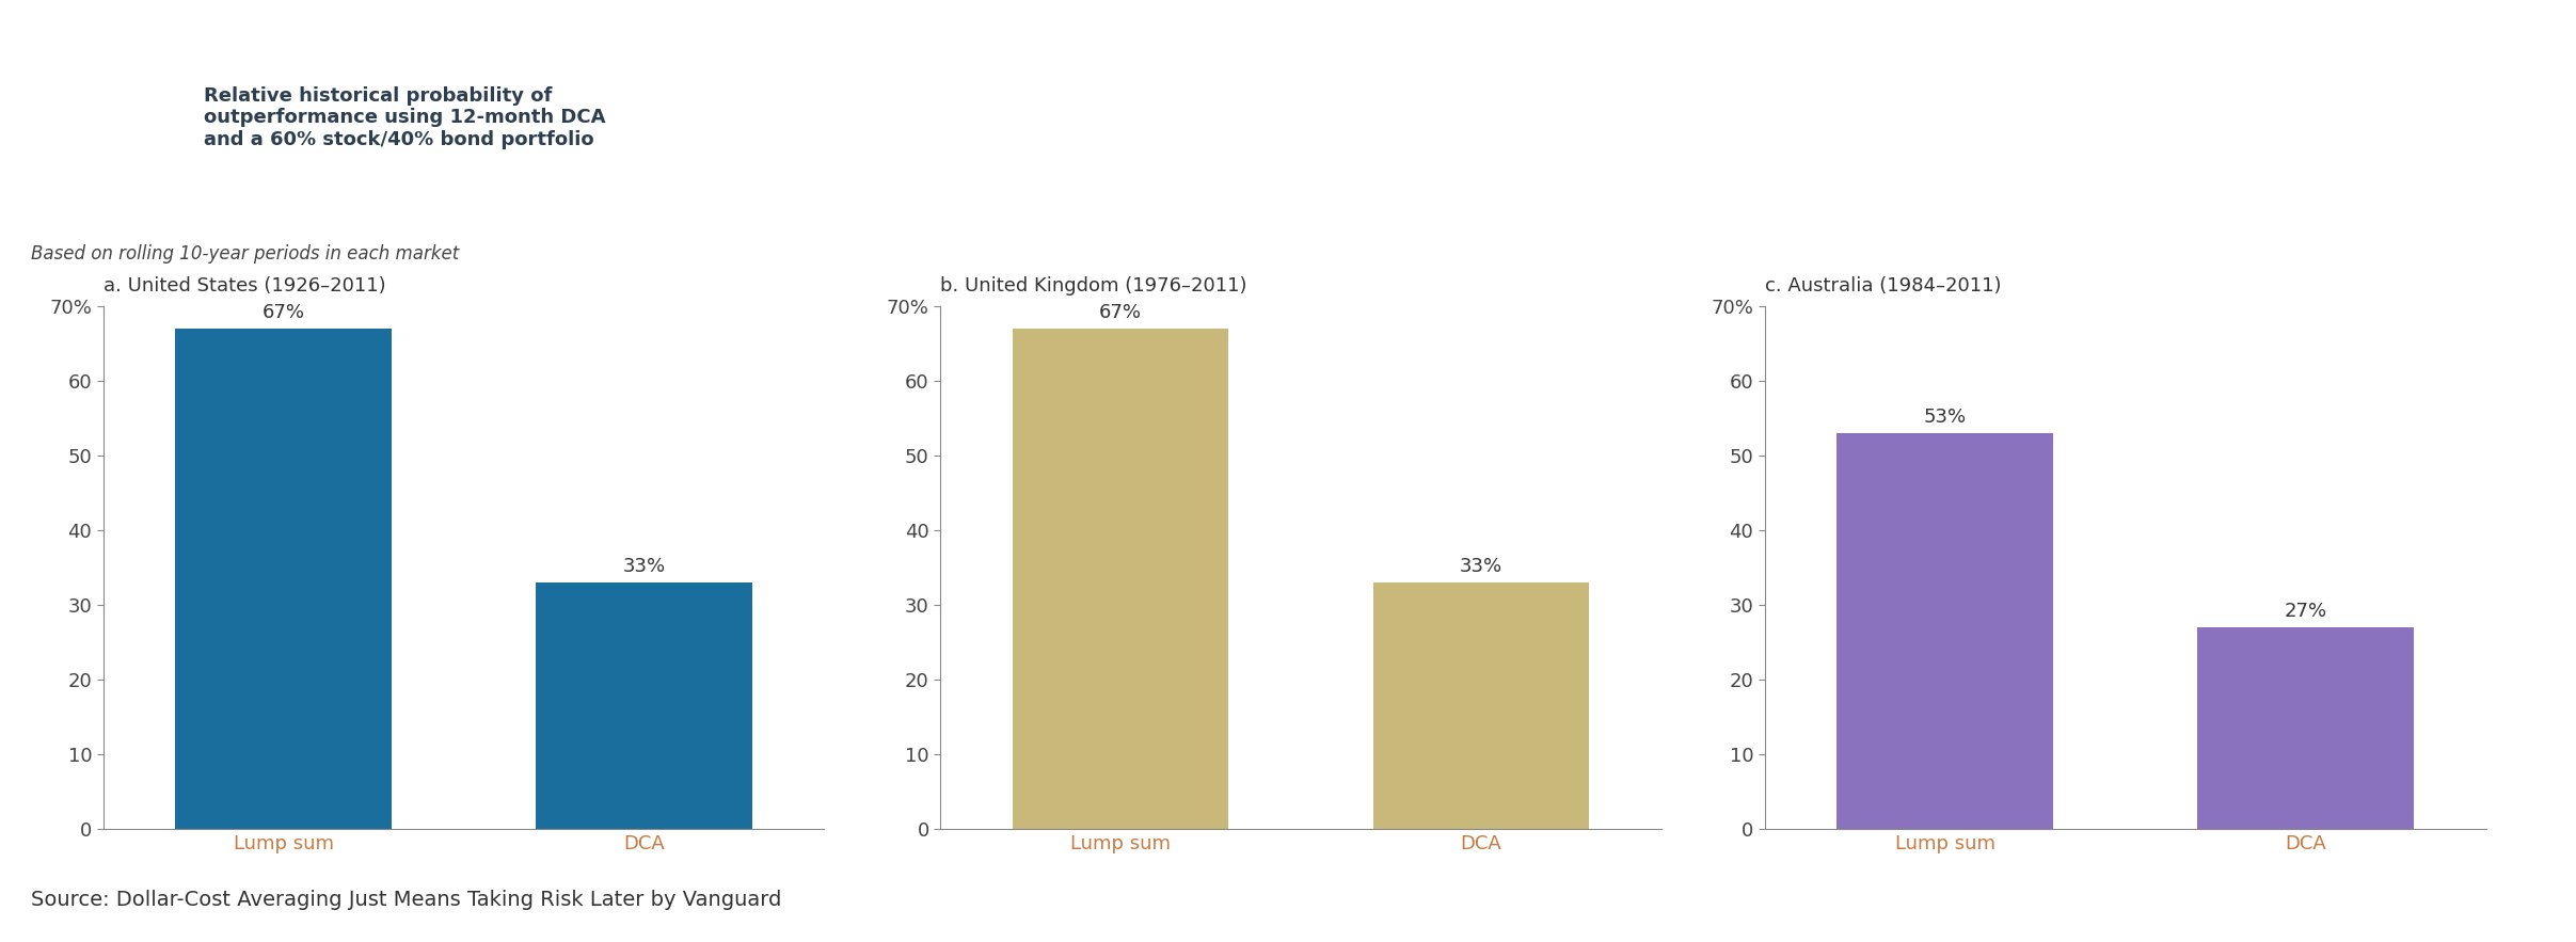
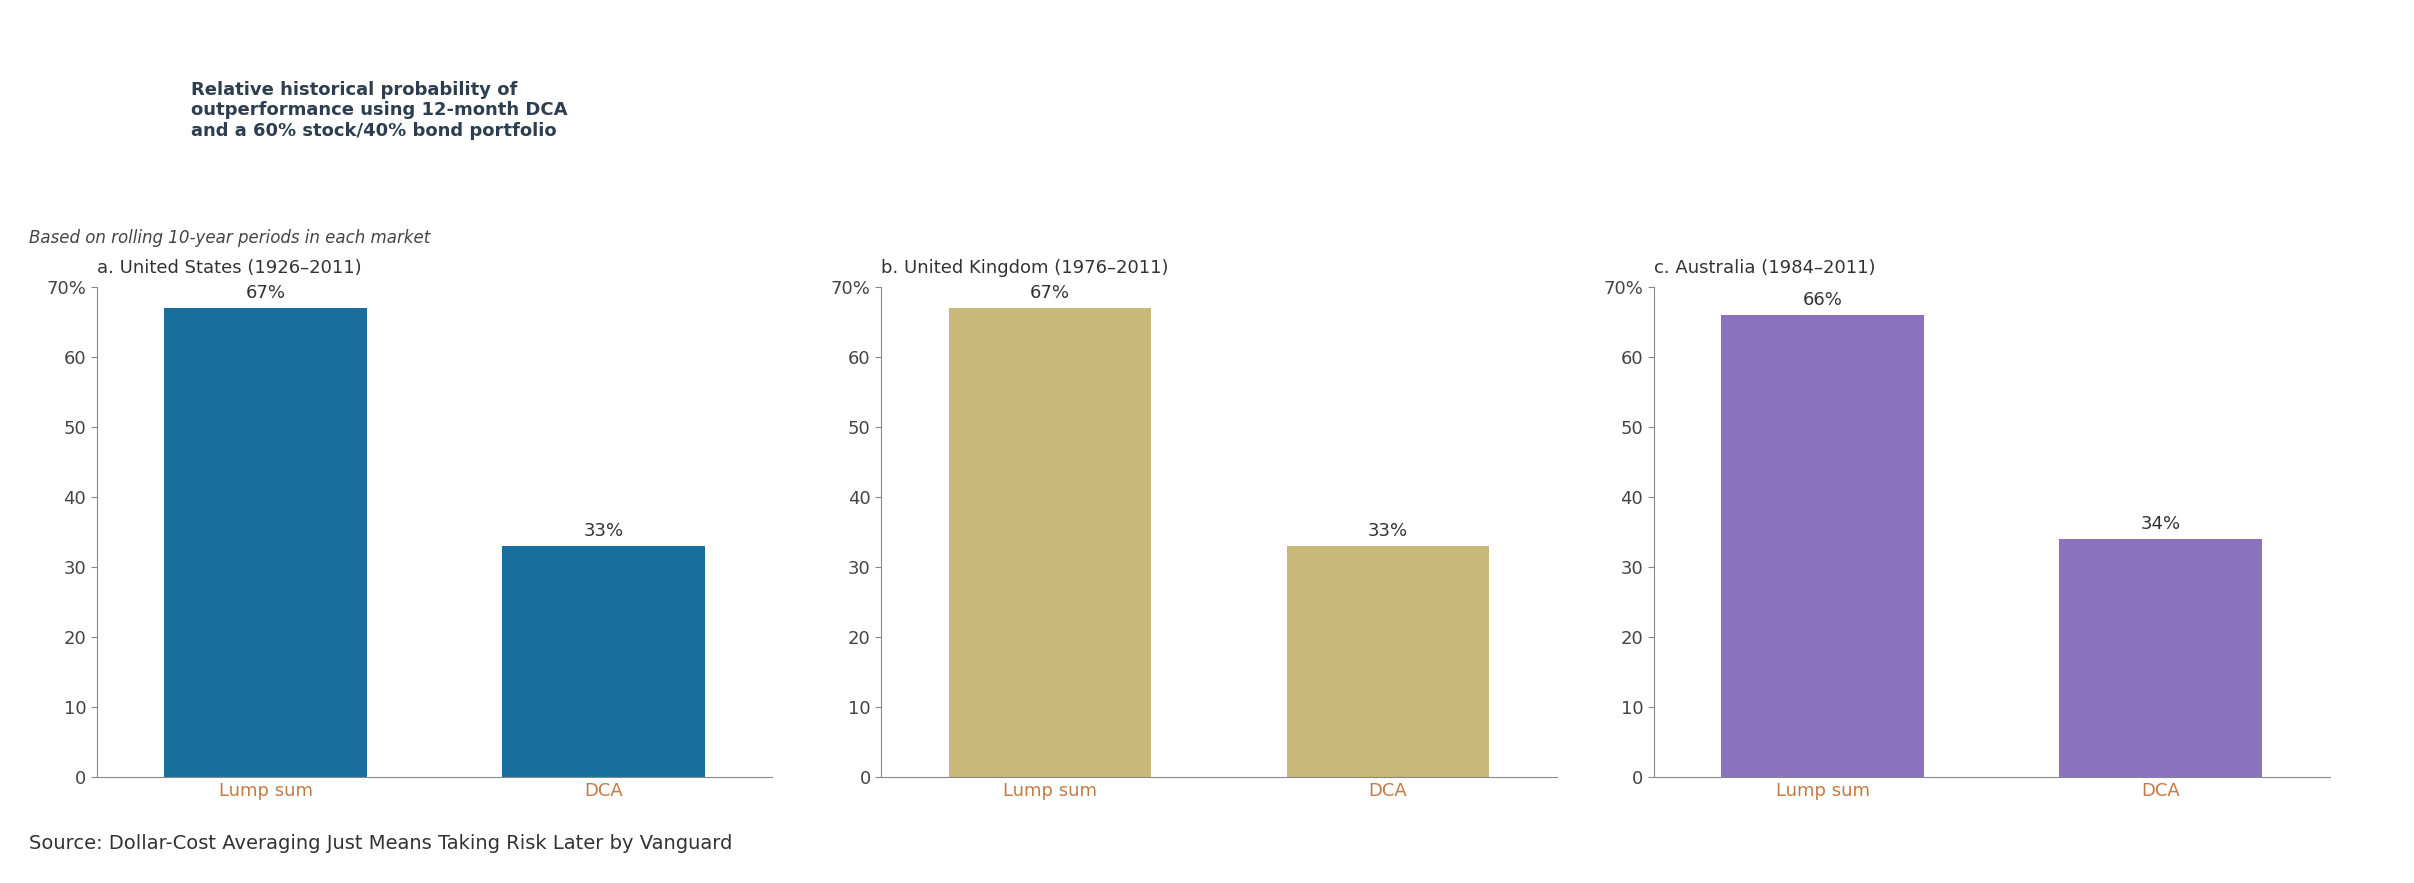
c. Australia (1984–2011)/Lump sum: 53% -> 66%
c. Australia (1984–2011)/DCA: 27% -> 34%
